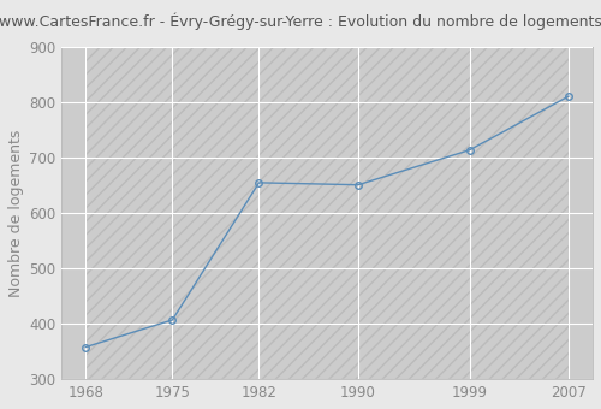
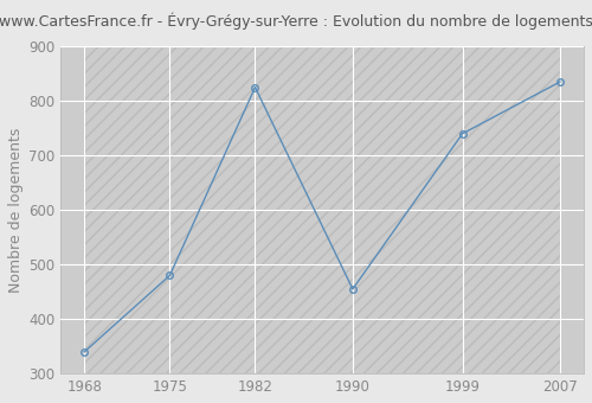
1968: 358 -> 340
1975: 407 -> 480
1982: 655 -> 825
1990: 651 -> 455
1999: 714 -> 740
2007: 811 -> 835
